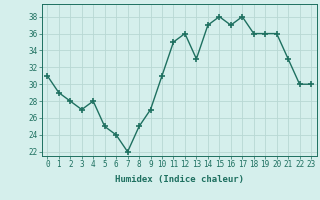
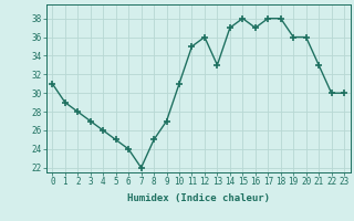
4: 28 -> 26
18: 36 -> 38
